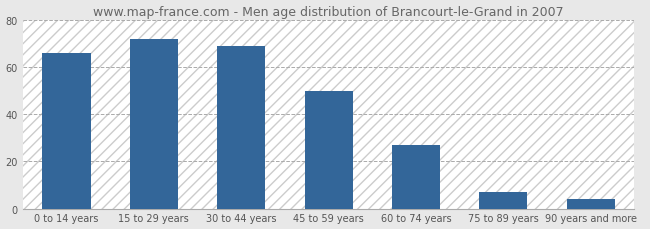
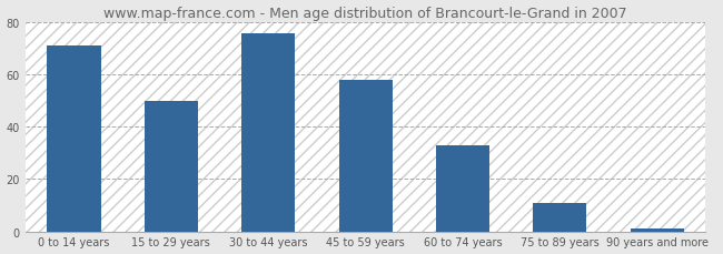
0 to 14 years: 66 -> 71
15 to 29 years: 72 -> 50
30 to 44 years: 69 -> 76
45 to 59 years: 50 -> 58
60 to 74 years: 27 -> 33
75 to 89 years: 7 -> 11
90 years and more: 4 -> 1
